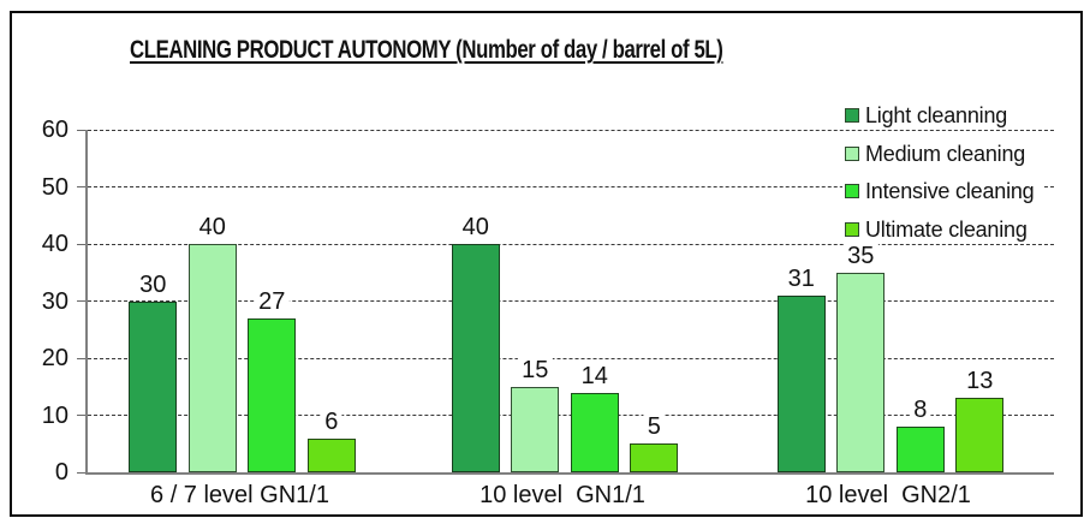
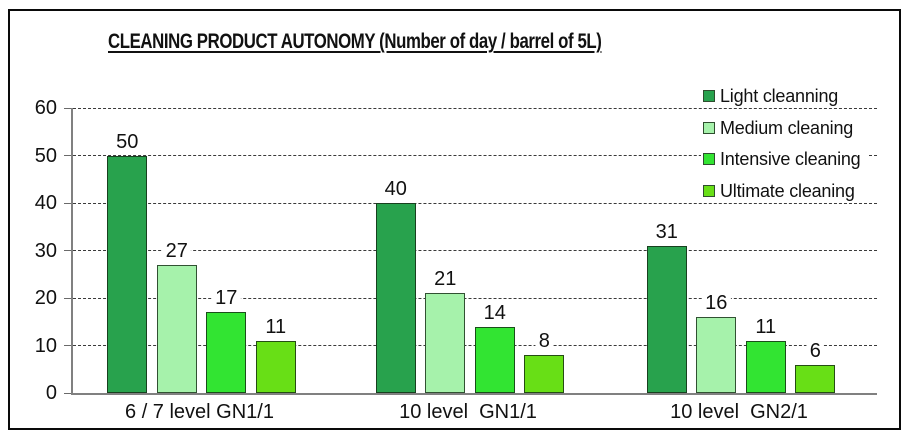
Light cleanning/6 / 7 level GN1/1: 30 -> 50
Medium cleaning/6 / 7 level GN1/1: 40 -> 27
Intensive cleaning/6 / 7 level GN1/1: 27 -> 17
Ultimate cleaning/6 / 7 level GN1/1: 6 -> 11
Medium cleaning/10 level GN1/1: 15 -> 21
Ultimate cleaning/10 level GN1/1: 5 -> 8
Medium cleaning/10 level GN2/1: 35 -> 16
Intensive cleaning/10 level GN2/1: 8 -> 11
Ultimate cleaning/10 level GN2/1: 13 -> 6
